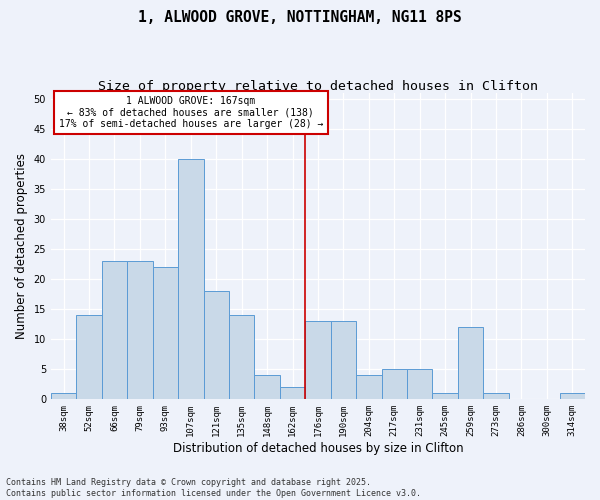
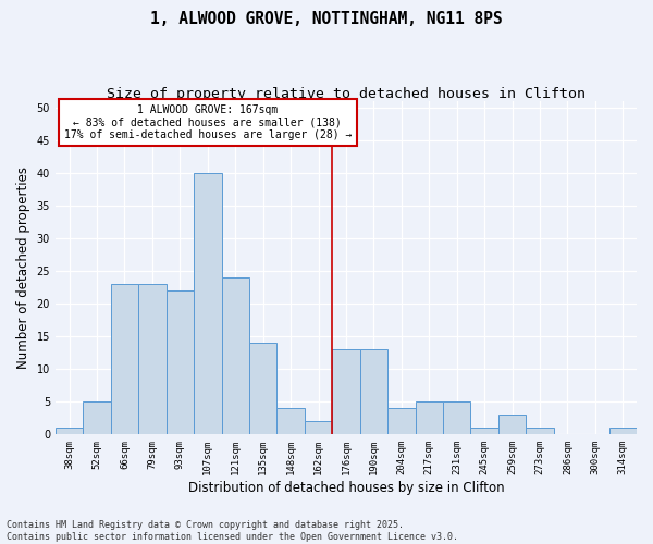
52sqm: 14 -> 5
121sqm: 18 -> 24
259sqm: 12 -> 3
